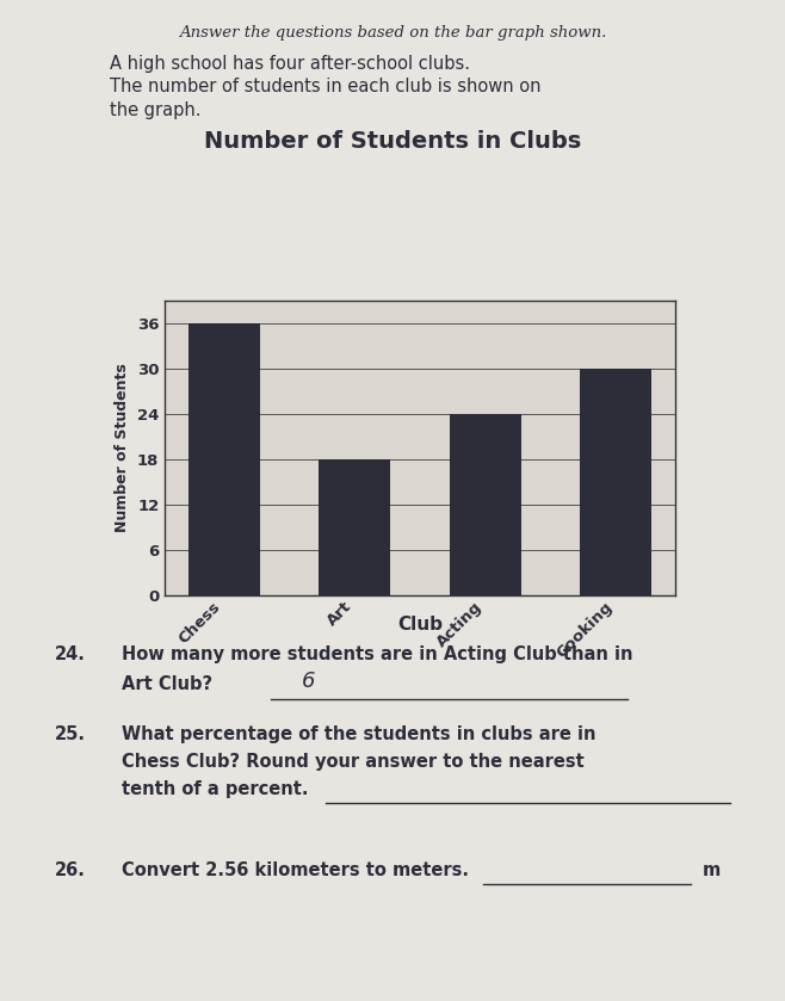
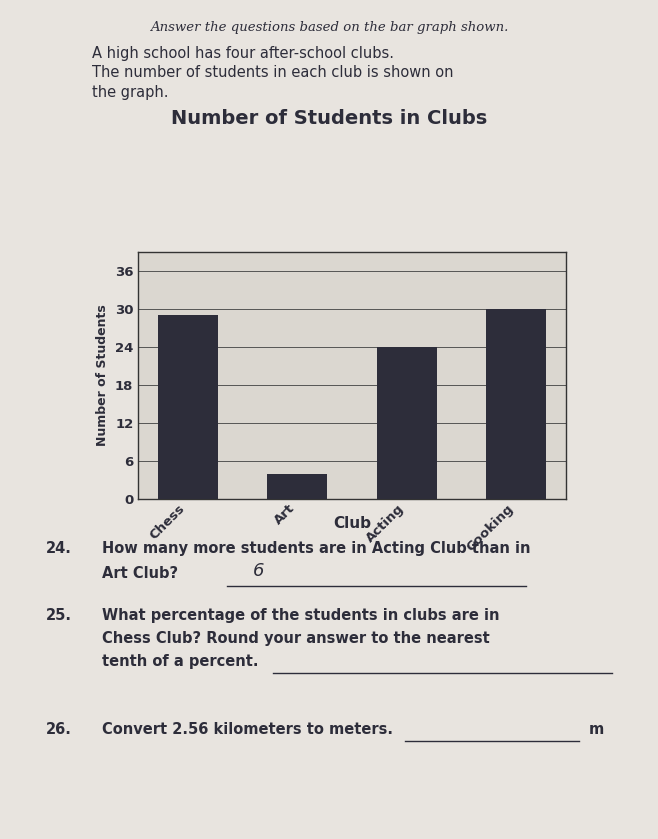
Chess: 36 -> 29
Art: 18 -> 4
